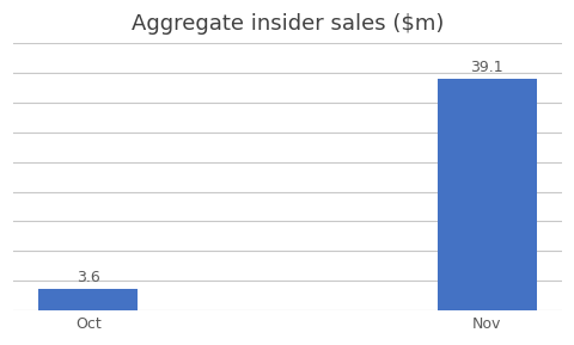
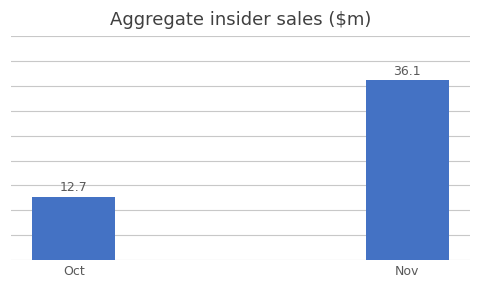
Oct: 3.6 -> 12.7
Nov: 39.1 -> 36.1
